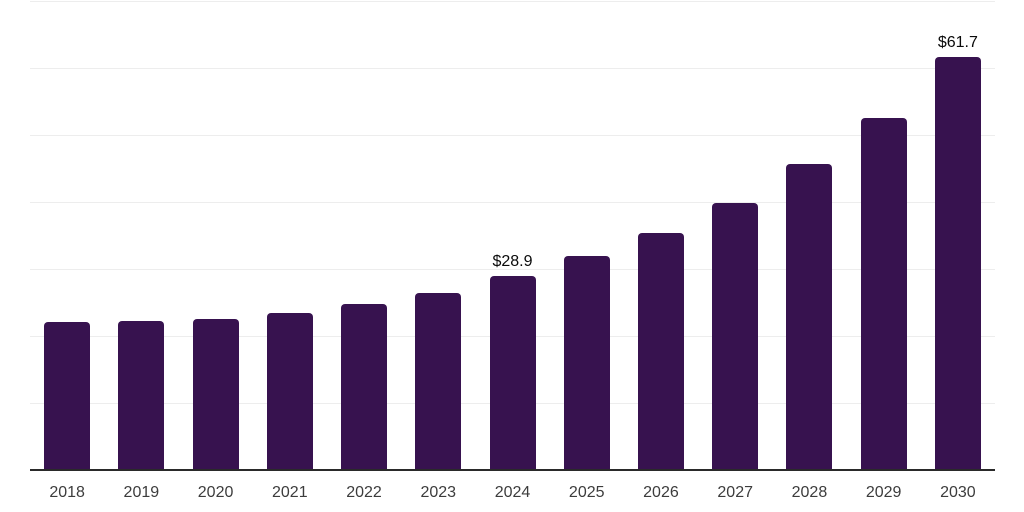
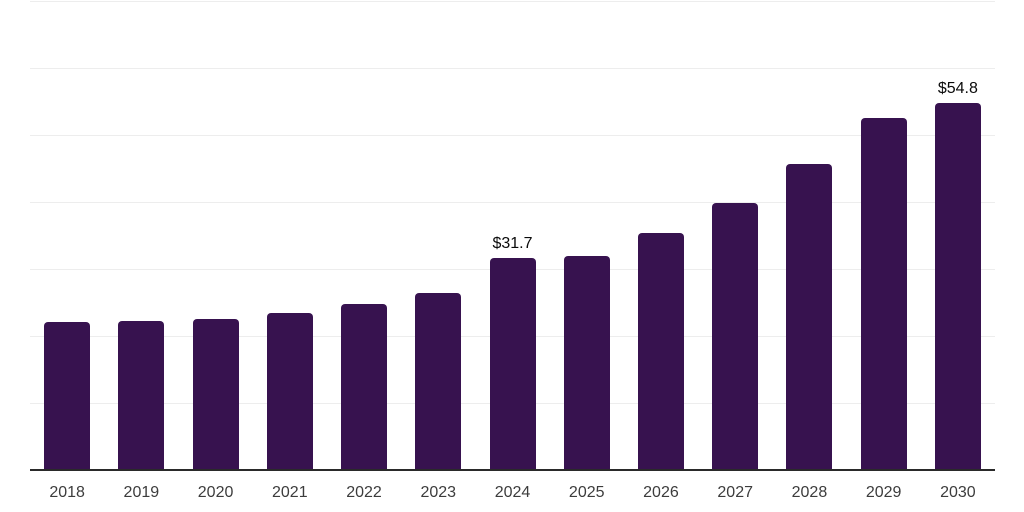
2024: $28.9 -> $31.7
2030: $61.7 -> $54.8
